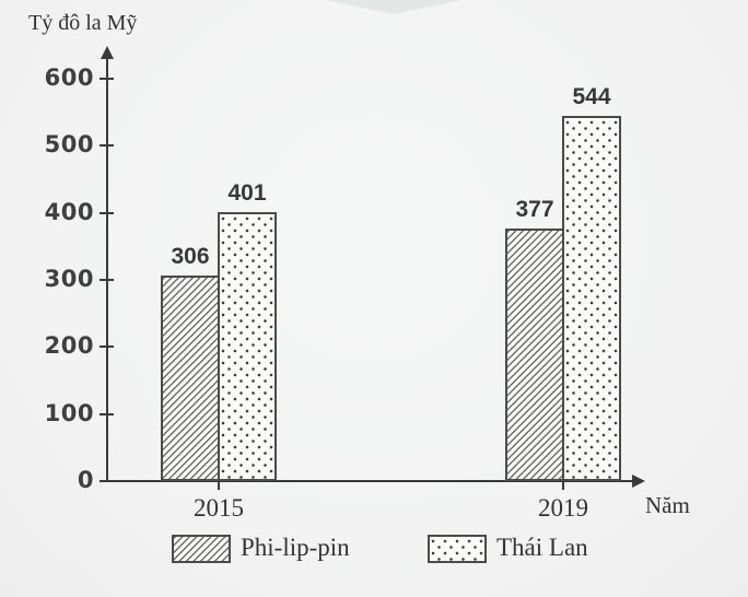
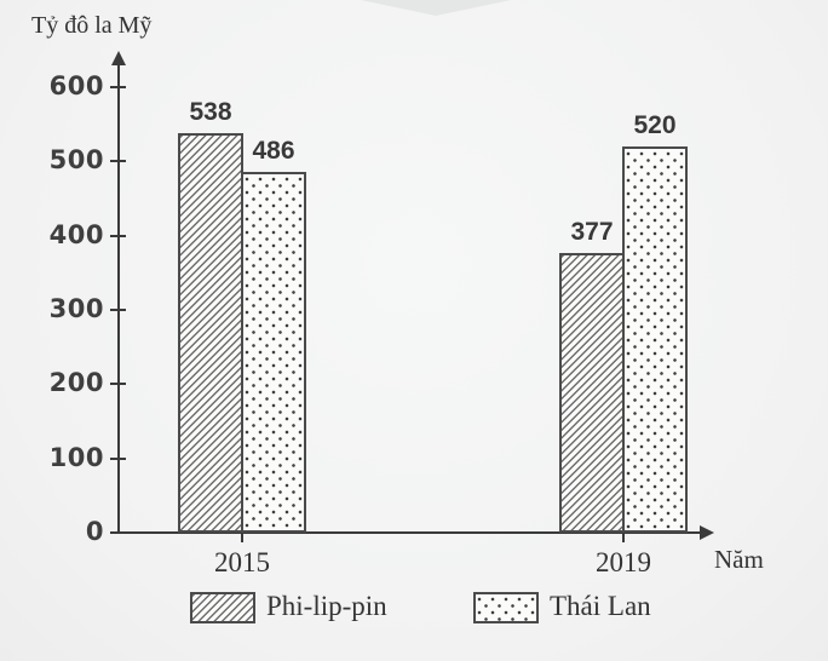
Phi-lip-pin/2015: 306 -> 538
Thái Lan/2015: 401 -> 486
Thái Lan/2019: 544 -> 520
